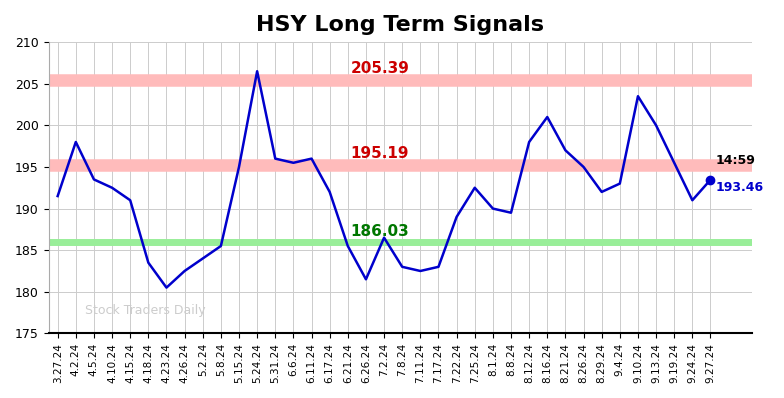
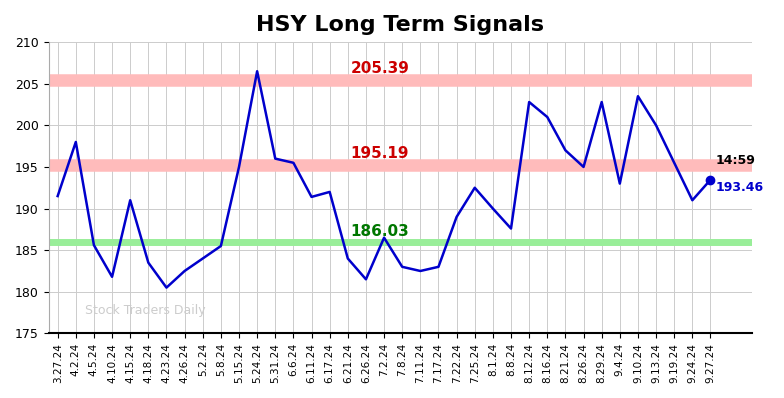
4.5.24: 193.5 -> 185.6
4.10.24: 192.5 -> 181.8
6.11.24: 196.0 -> 191.4
6.21.24: 185.5 -> 184.0
8.8.24: 189.5 -> 187.6
8.12.24: 198.0 -> 202.8
8.29.24: 192.0 -> 202.8
